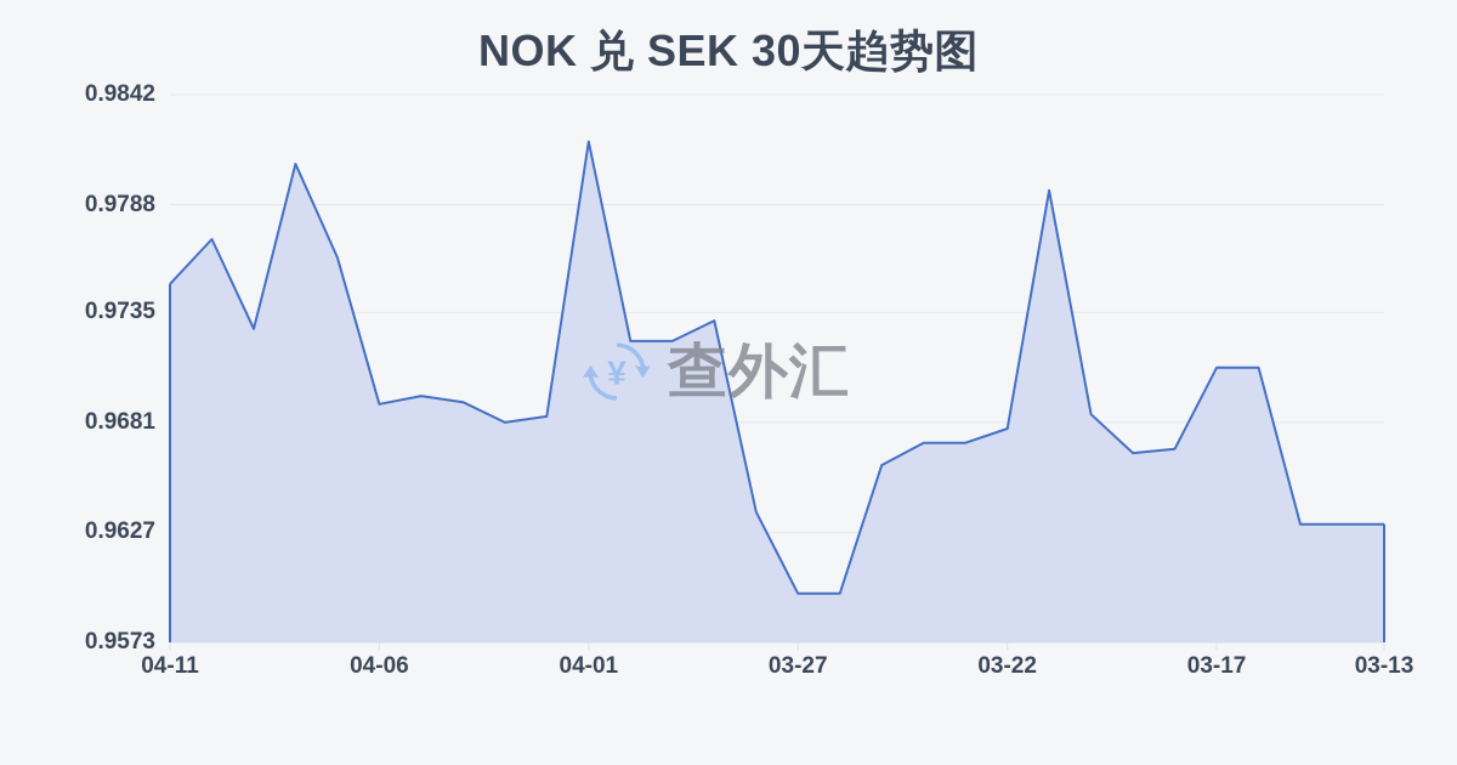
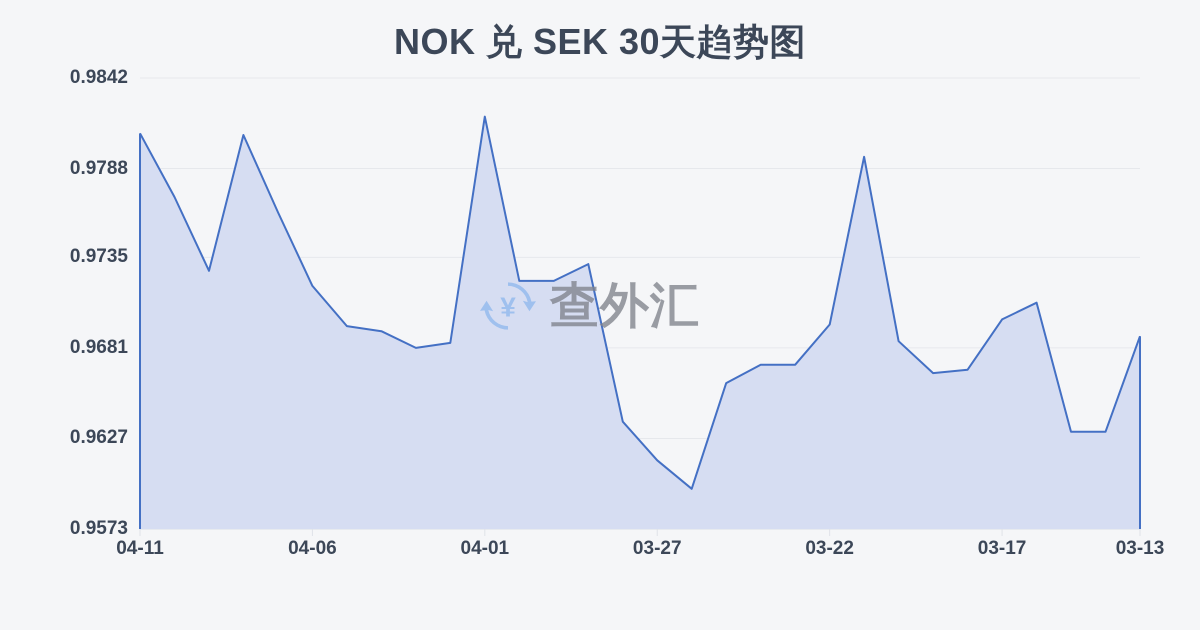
04-11: 0.9749 -> 0.9809
04-06: 0.9690 -> 0.9718
03-27: 0.9597 -> 0.9614
03-22: 0.9678 -> 0.9695
03-17: 0.9708 -> 0.9698
03-13: 0.9631 -> 0.9688
